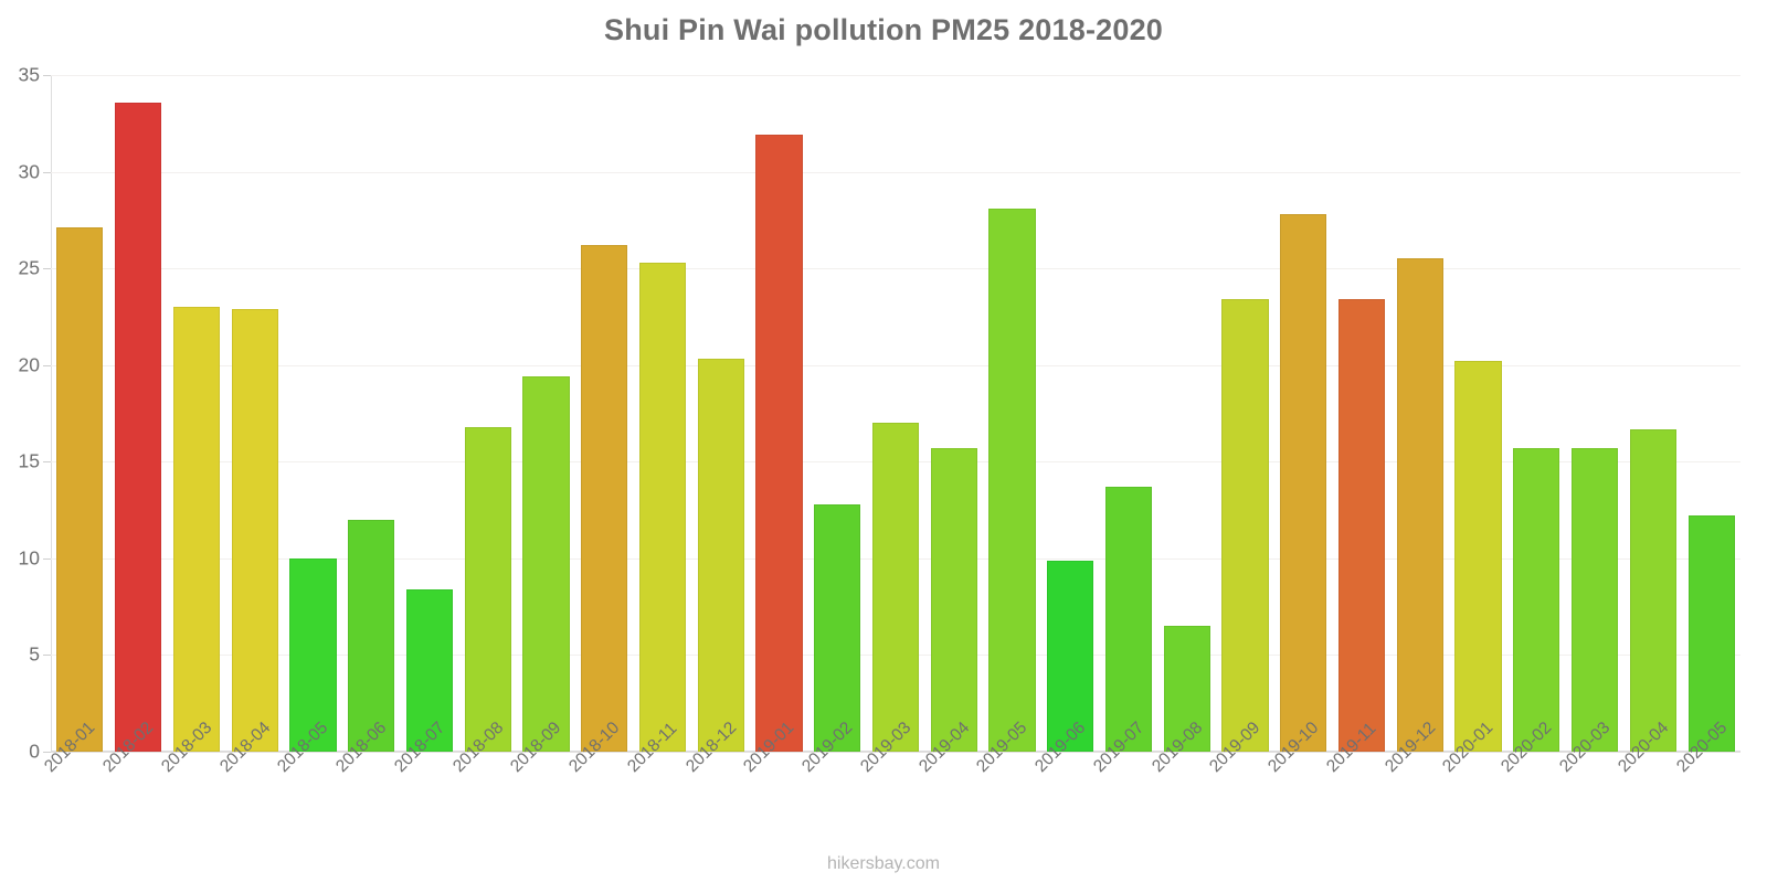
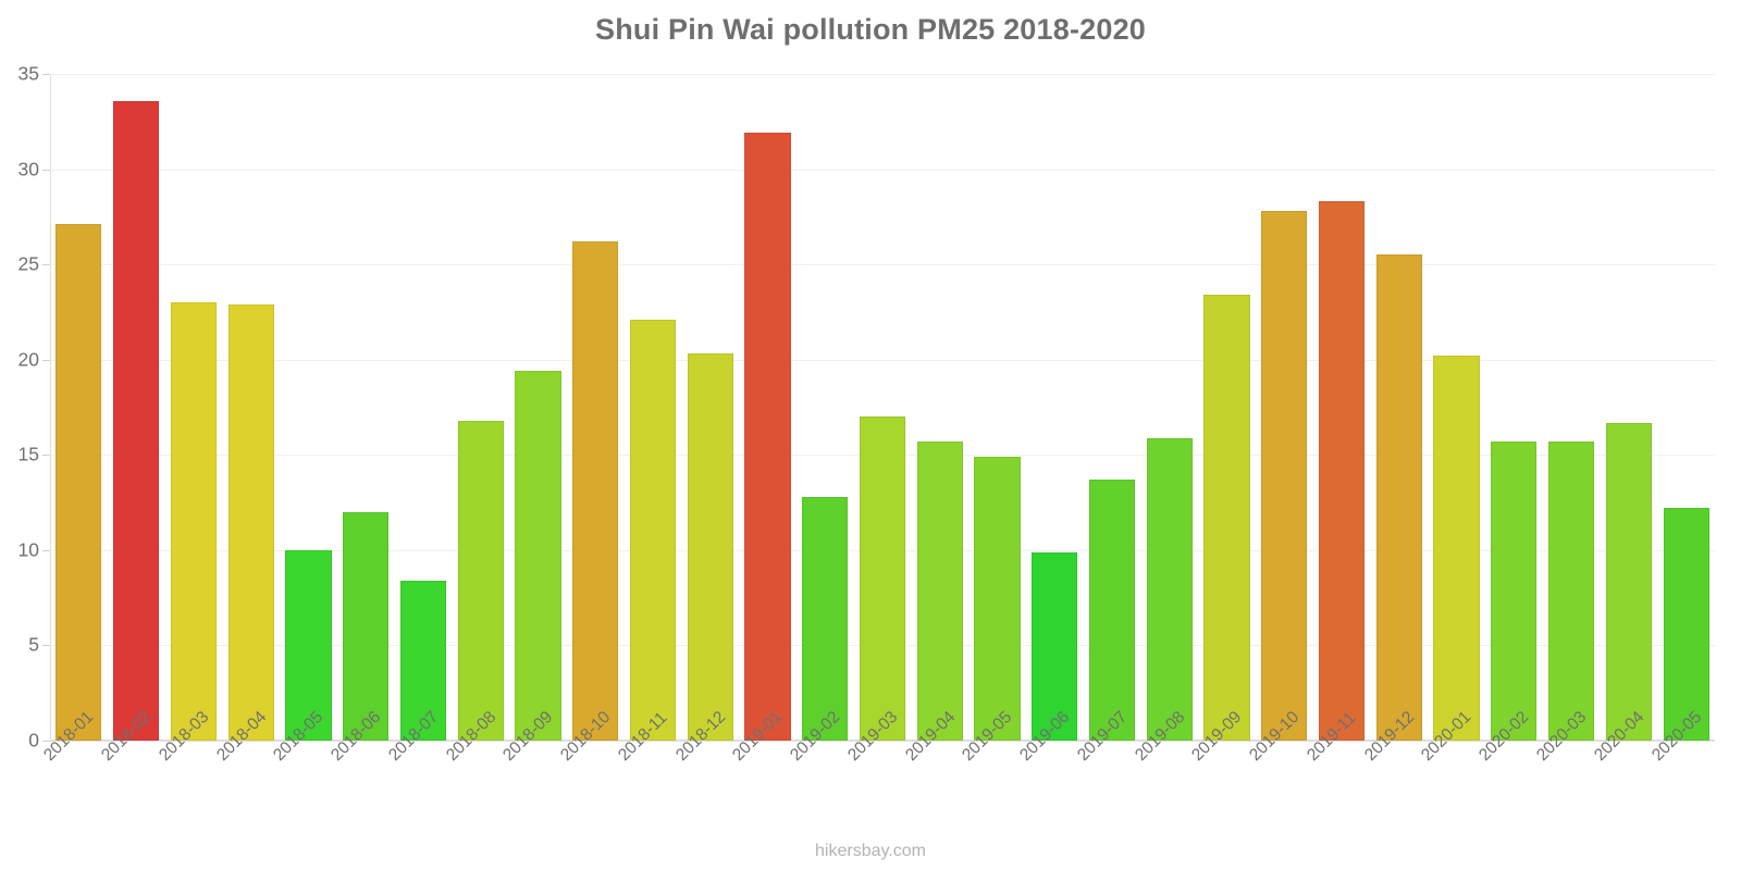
2018-11: 25.3 -> 22.1
2019-05: 28.1 -> 14.9
2019-08: 6.5 -> 15.9
2019-11: 23.4 -> 28.3
